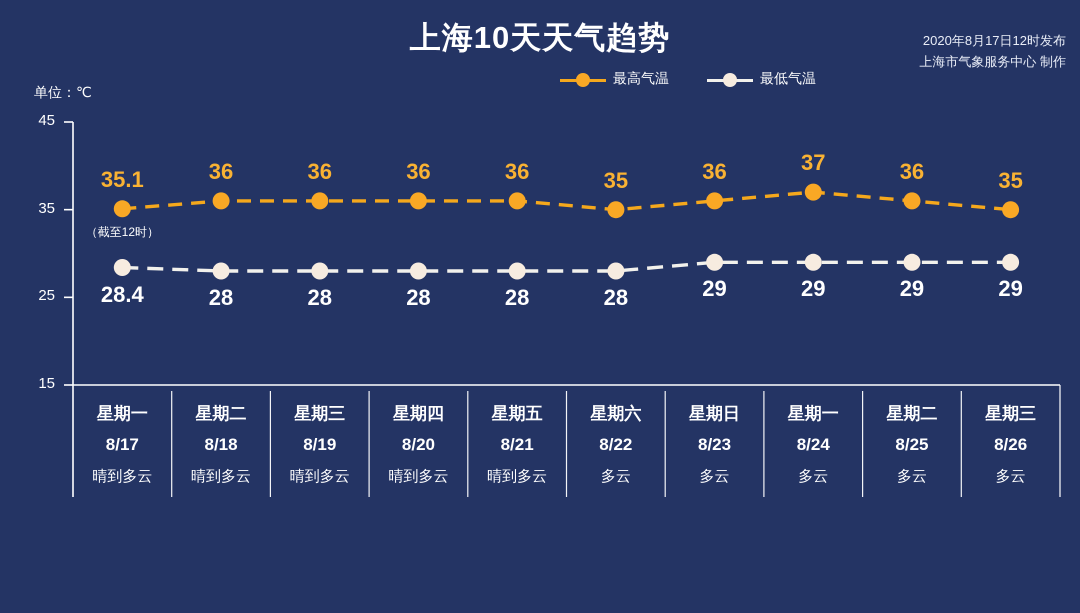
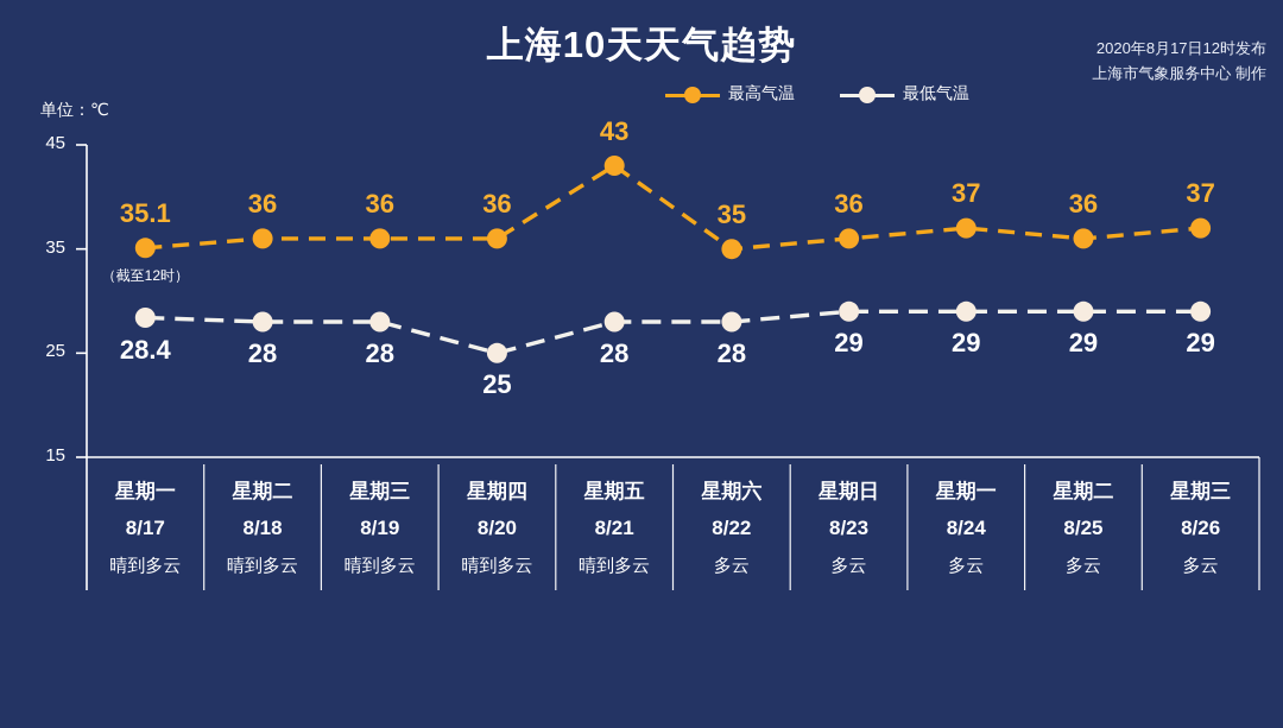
最低气温/8/20: 28 -> 25
最高气温/8/21: 36 -> 43
最高气温/8/26: 35 -> 37
